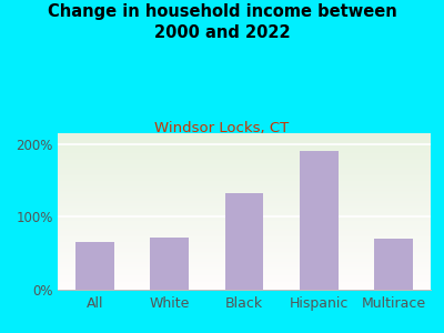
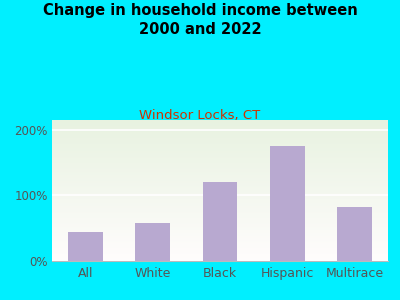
All: 65% -> 44%
White: 72% -> 58%
Black: 133% -> 120%
Hispanic: 190% -> 176%
Multirace: 70% -> 82%
